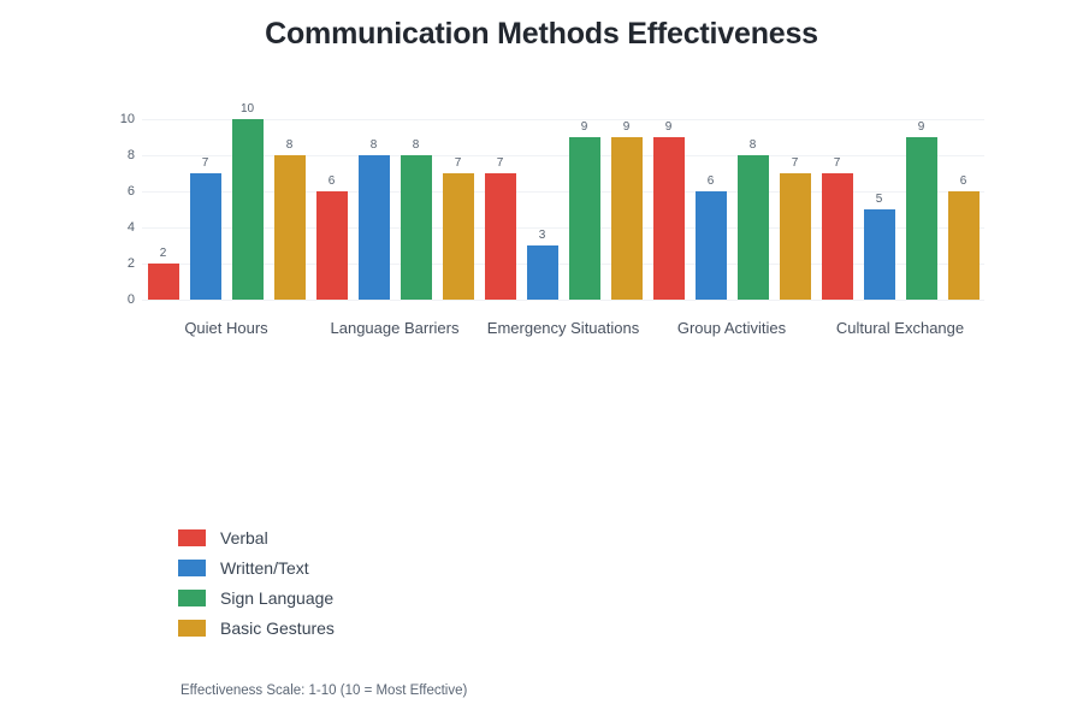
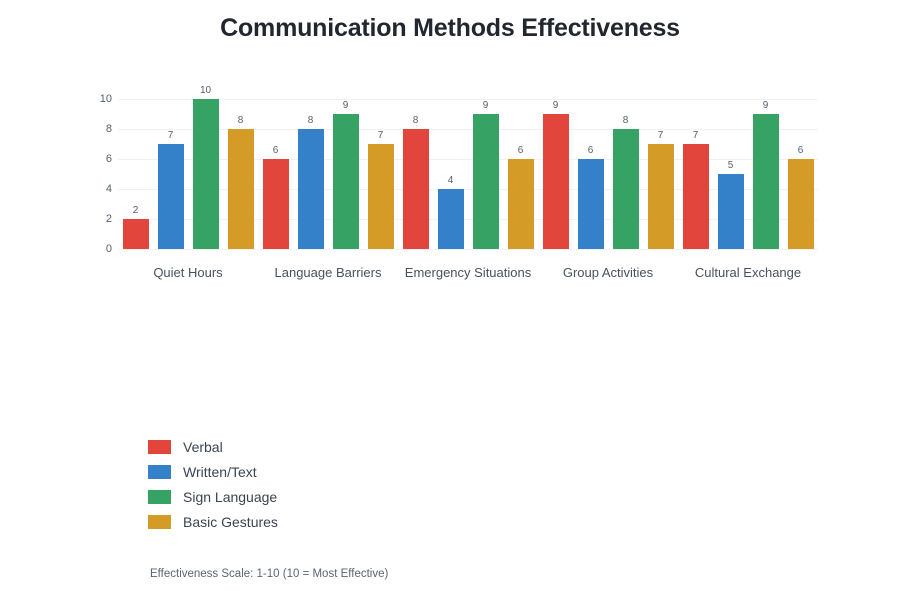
Sign Language/Language Barriers: 8 -> 9
Verbal/Emergency Situations: 7 -> 8
Written/Text/Emergency Situations: 3 -> 4
Basic Gestures/Emergency Situations: 9 -> 6
